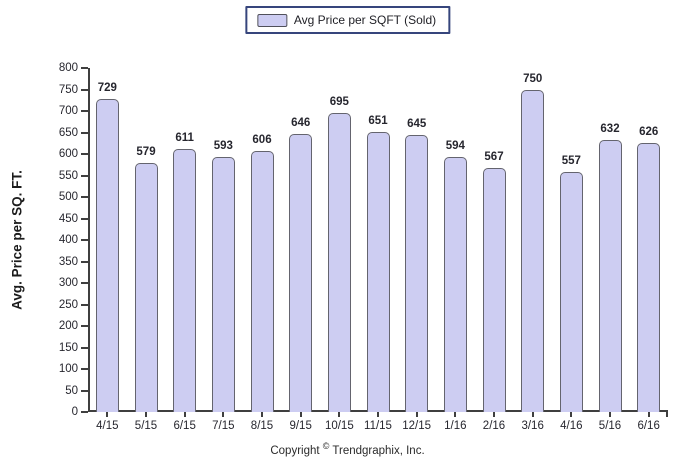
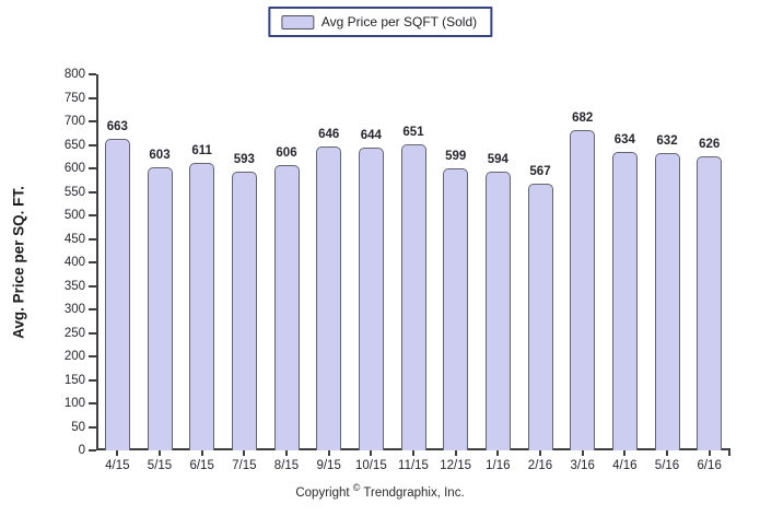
4/15: 729 -> 663
5/15: 579 -> 603
10/15: 695 -> 644
12/15: 645 -> 599
3/16: 750 -> 682
4/16: 557 -> 634
